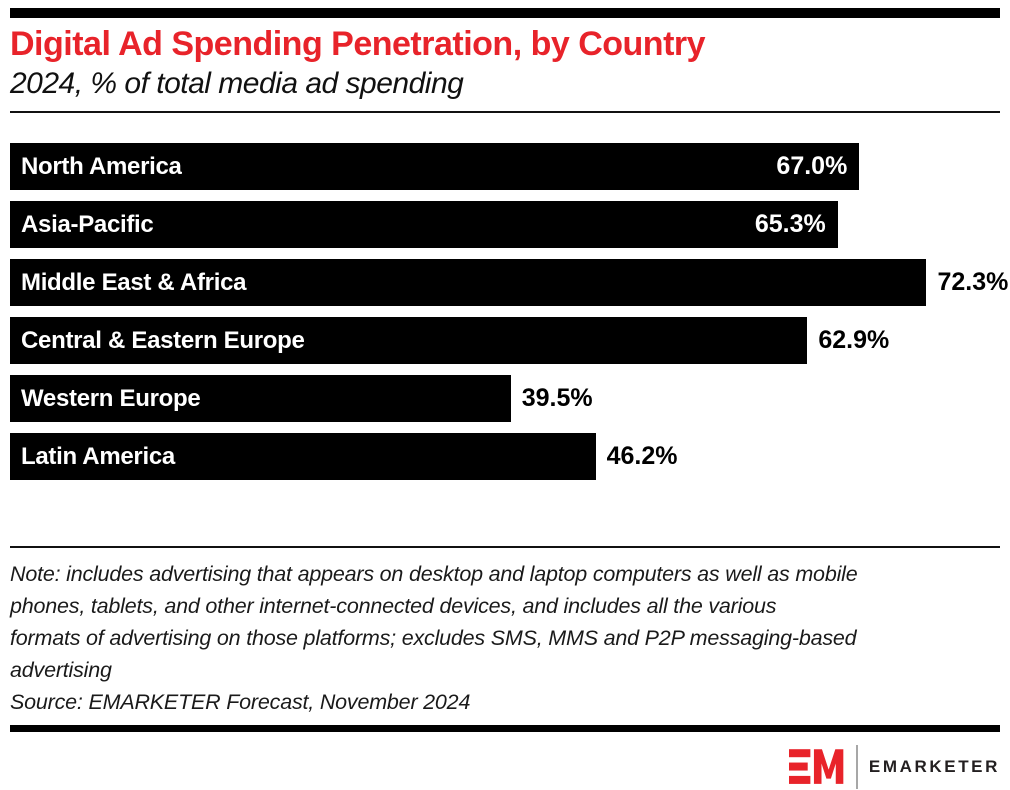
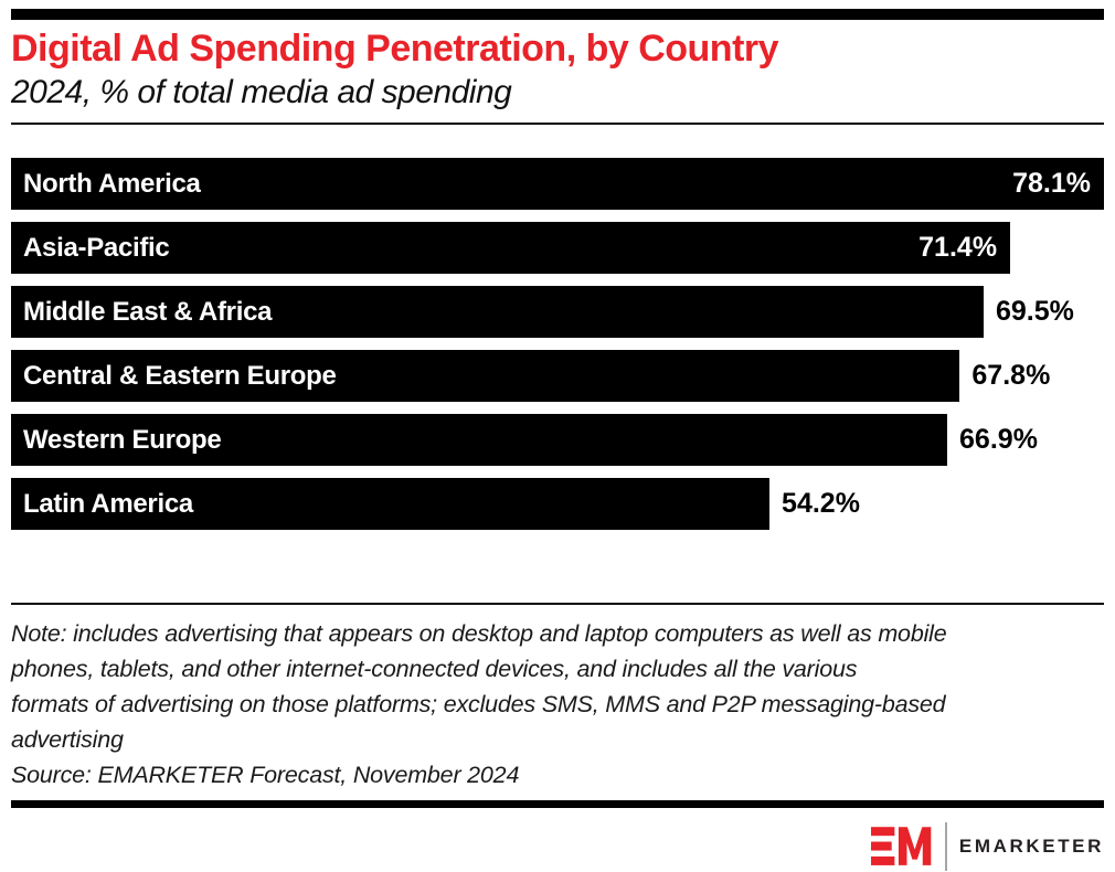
North America: 67.0% -> 78.1%
Asia-Pacific: 65.3% -> 71.4%
Middle East & Africa: 72.3% -> 69.5%
Central & Eastern Europe: 62.9% -> 67.8%
Western Europe: 39.5% -> 66.9%
Latin America: 46.2% -> 54.2%
